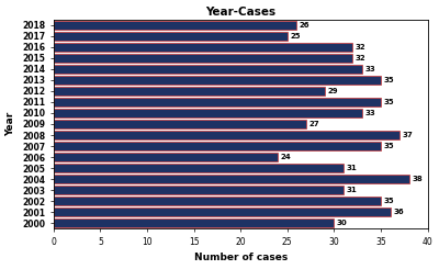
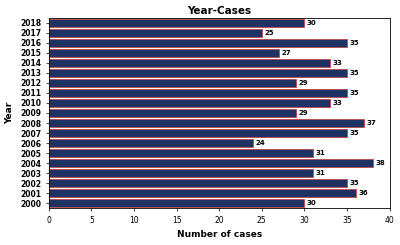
2018: 26 -> 30
2016: 32 -> 35
2015: 32 -> 27
2009: 27 -> 29
